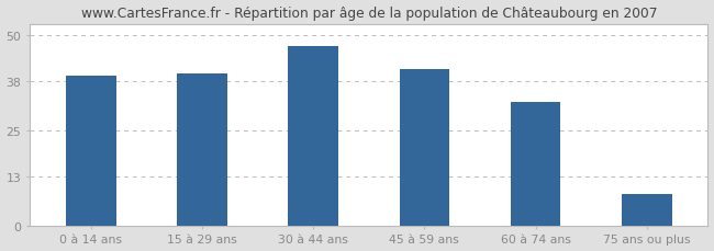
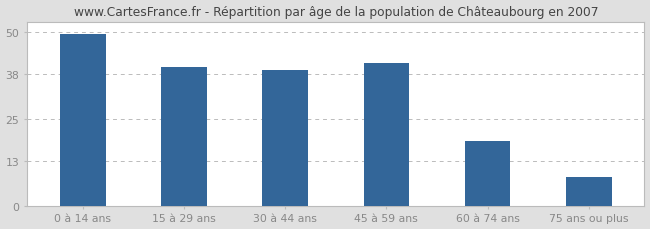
0 à 14 ans: 39.2 -> 49.5
30 à 44 ans: 47.2 -> 39.0
60 à 74 ans: 32.5 -> 18.5
